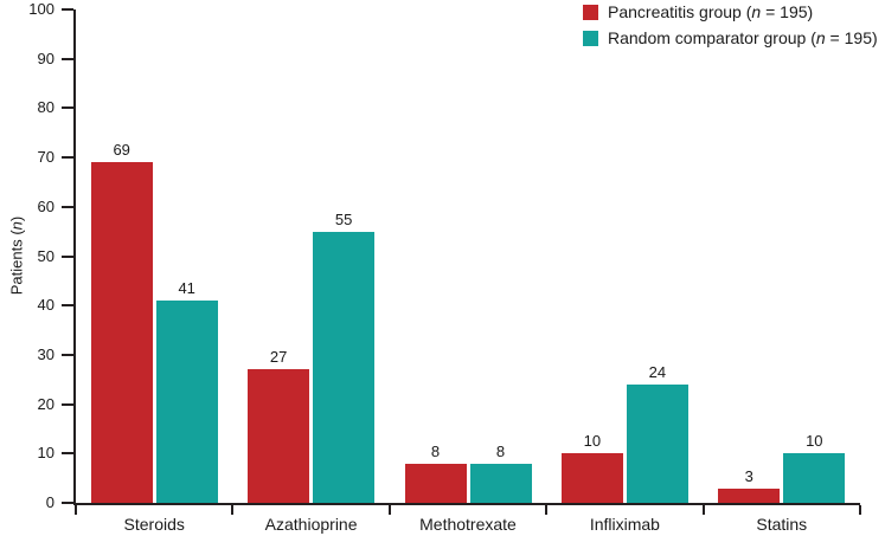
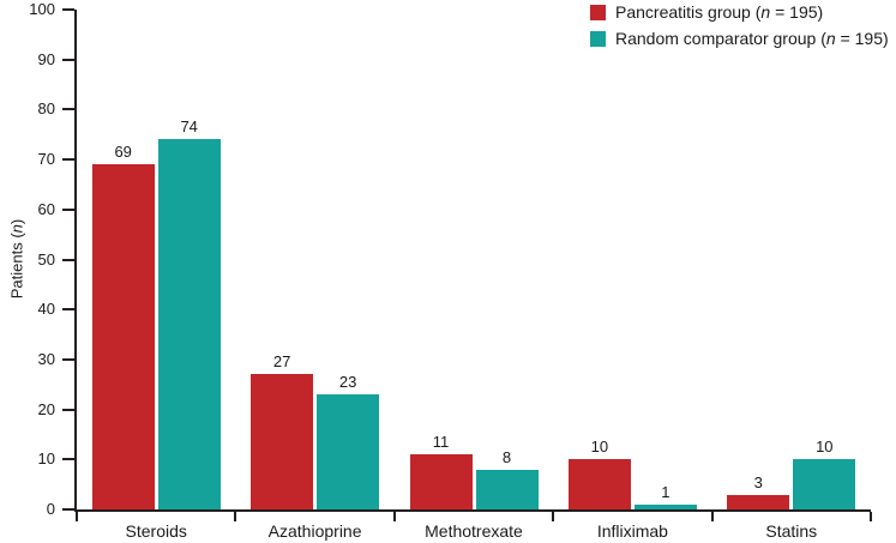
Random comparator group (n = 195)/Steroids: 41 -> 74
Random comparator group (n = 195)/Azathioprine: 55 -> 23
Pancreatitis group (n = 195)/Methotrexate: 8 -> 11
Random comparator group (n = 195)/Infliximab: 24 -> 1
